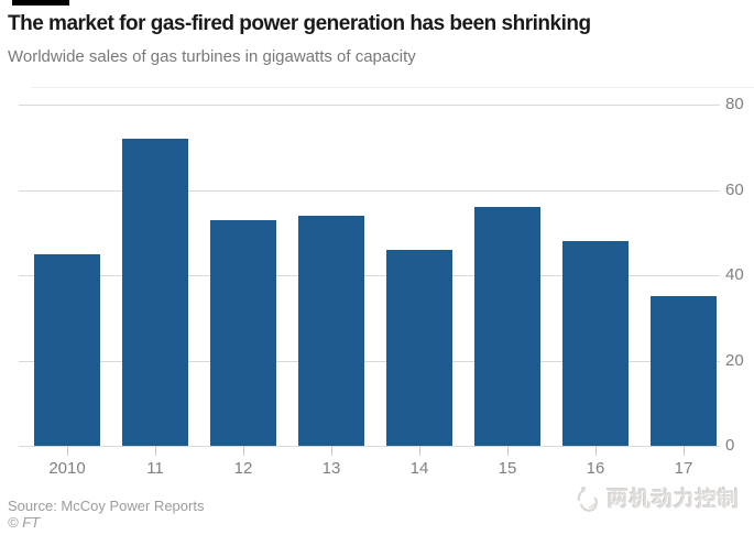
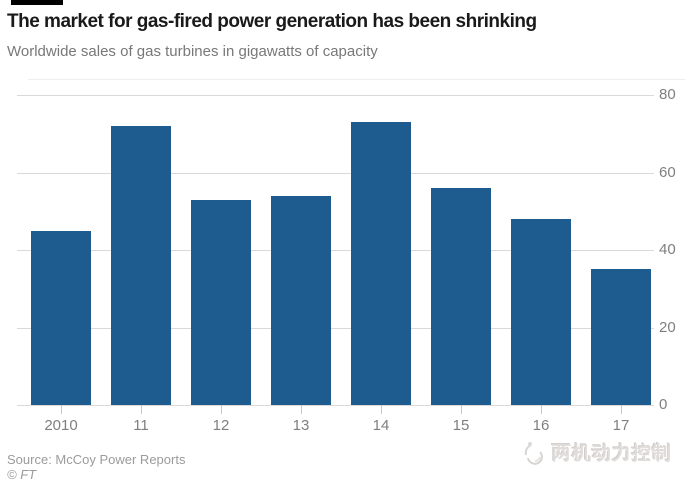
14: 46 -> 73
